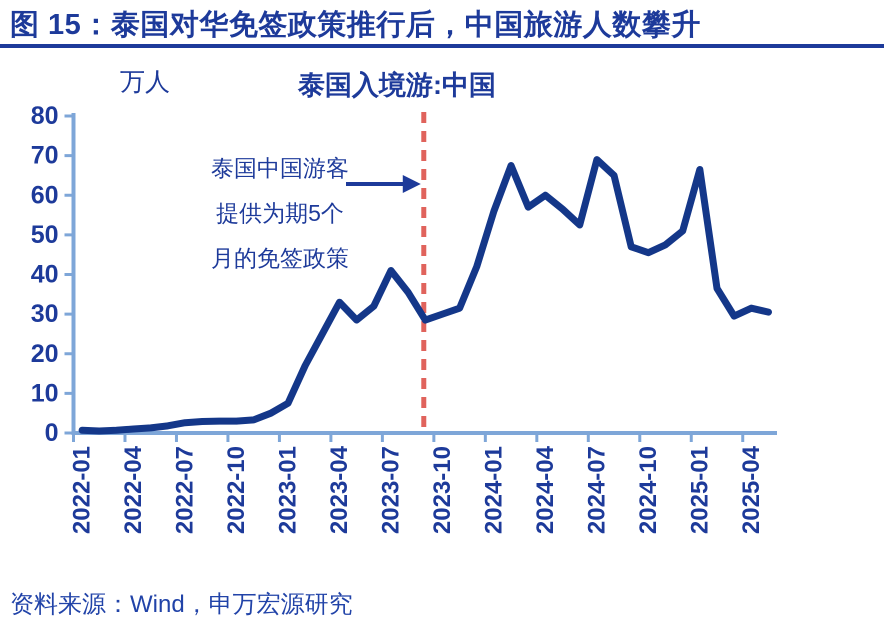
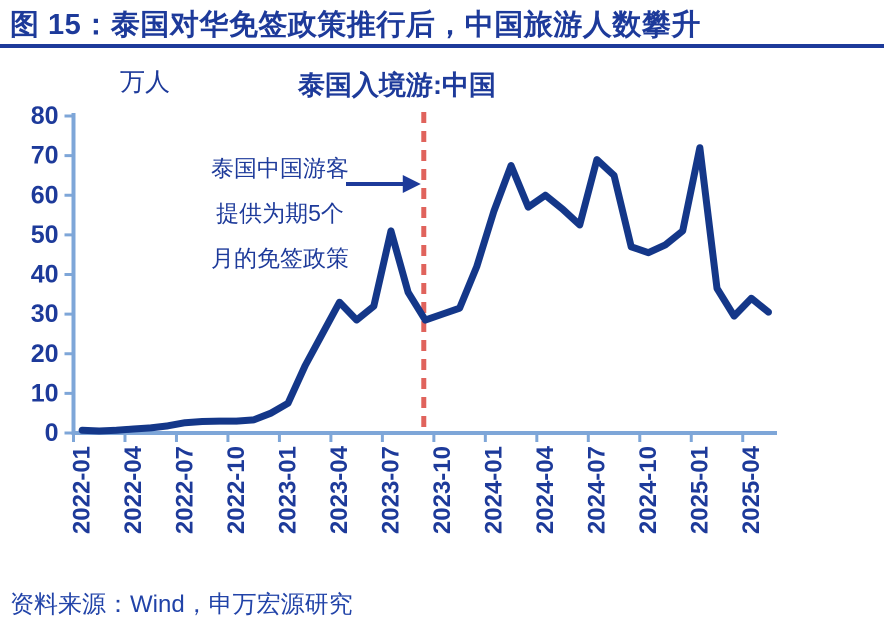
2023-07: 41 -> 51
2025-01: 66 -> 72
2025-04: 32 -> 34
